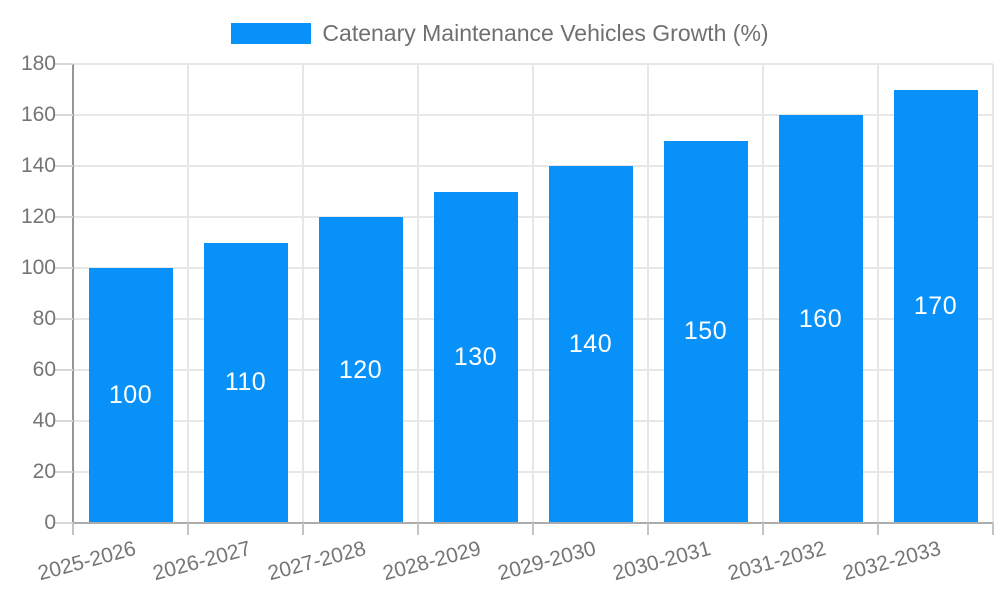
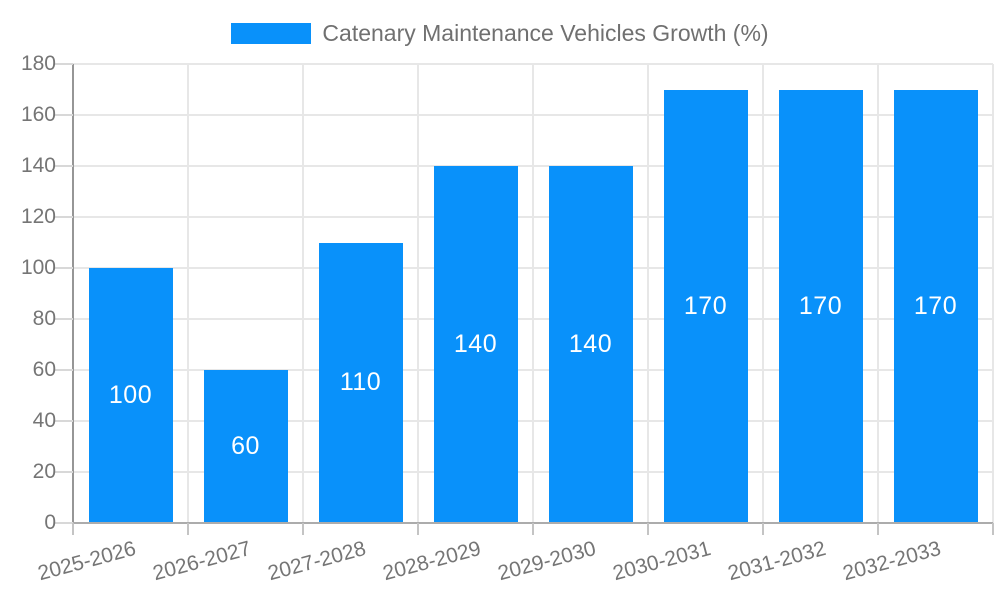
2026-2027: 110 -> 60
2027-2028: 120 -> 110
2028-2029: 130 -> 140
2030-2031: 150 -> 170
2031-2032: 160 -> 170
